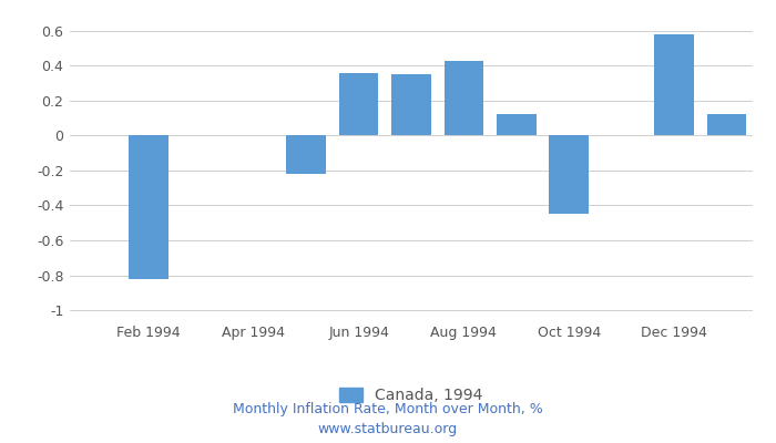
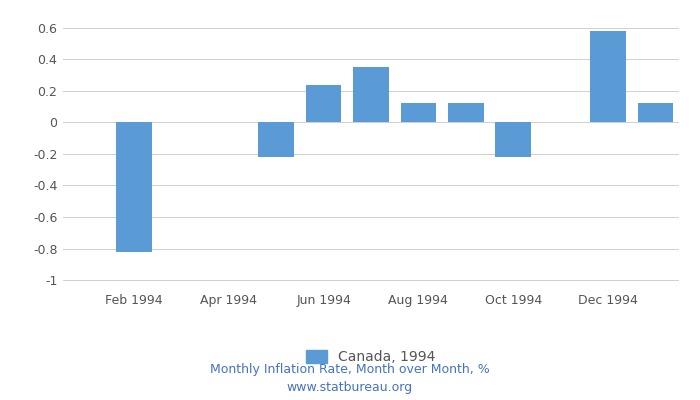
Jun 1994: 0.36 -> 0.24
Aug 1994: 0.43 -> 0.12
Oct 1994: -0.45 -> -0.22
